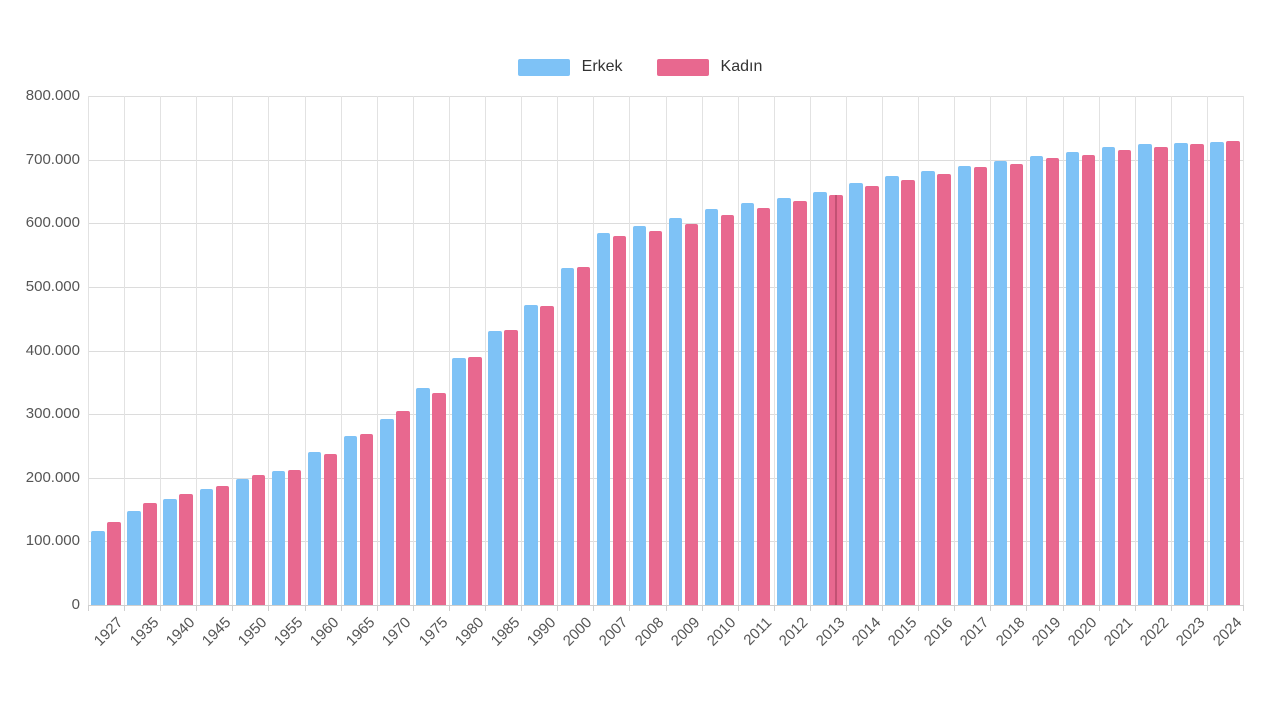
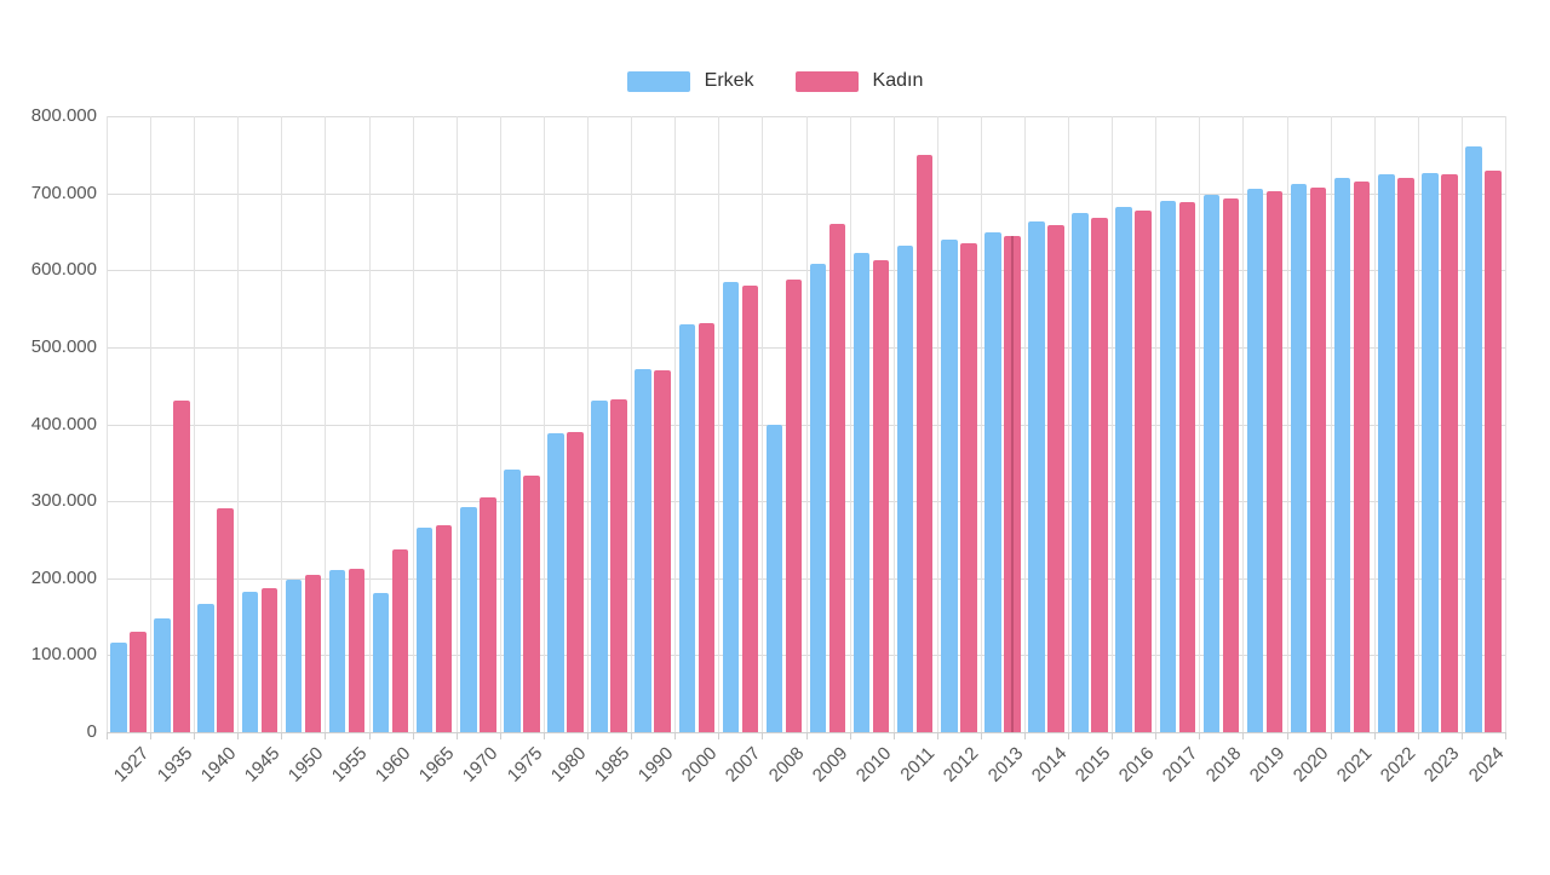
Kadın/1935: 160000 -> 430000
Kadın/1940: 180000 -> 290000
Erkek/1960: 240000 -> 180000
Erkek/2008: 600000 -> 400000
Kadın/2009: 600000 -> 660000
Kadın/2011: 620000 -> 750000
Erkek/2024: 730000 -> 760000
